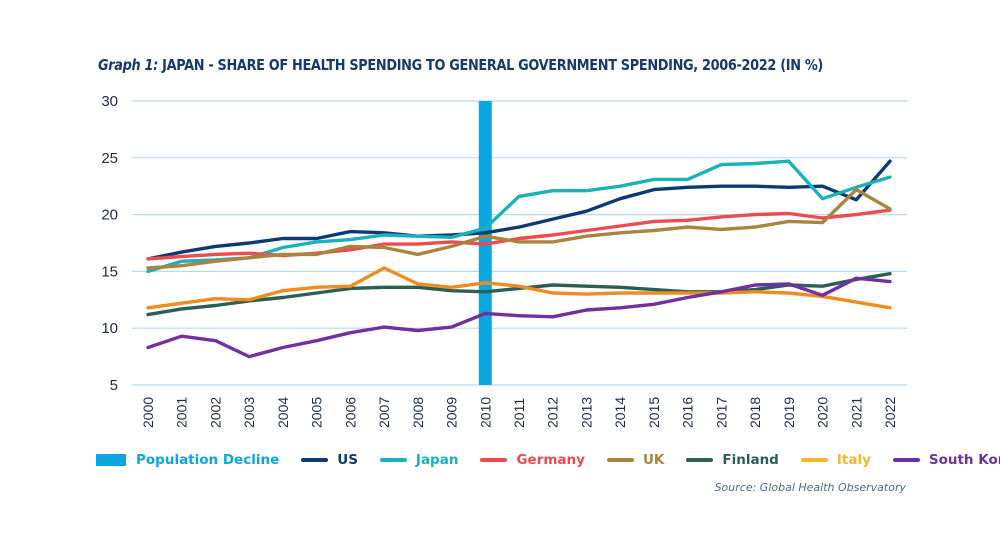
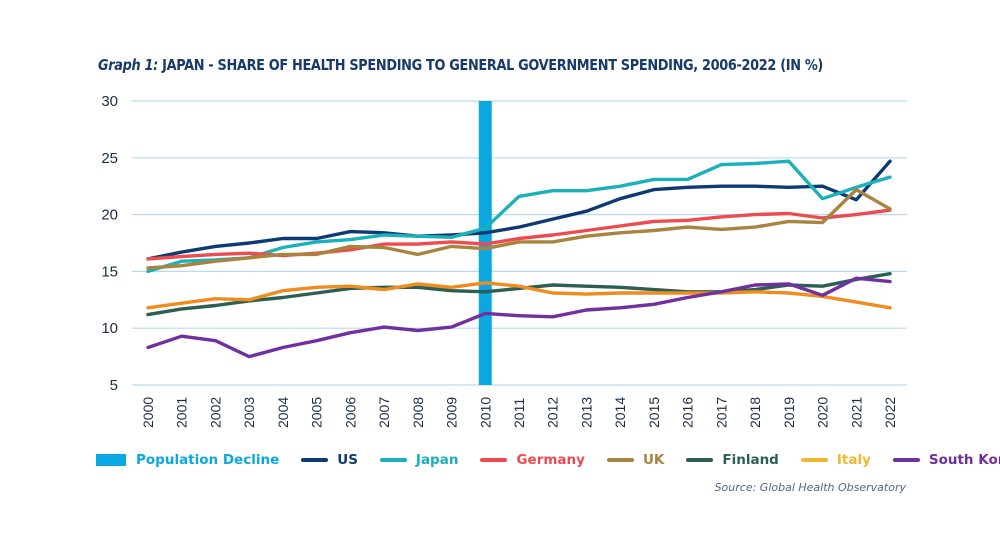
Italy/2007: 15.3 -> 13.4
UK/2010: 18.1 -> 17.0
